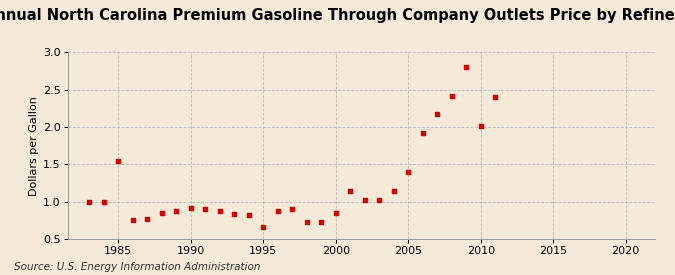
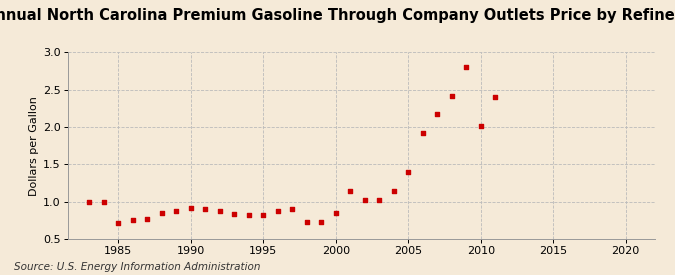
1985: 1.54 -> 0.72
1995: 0.66 -> 0.83
